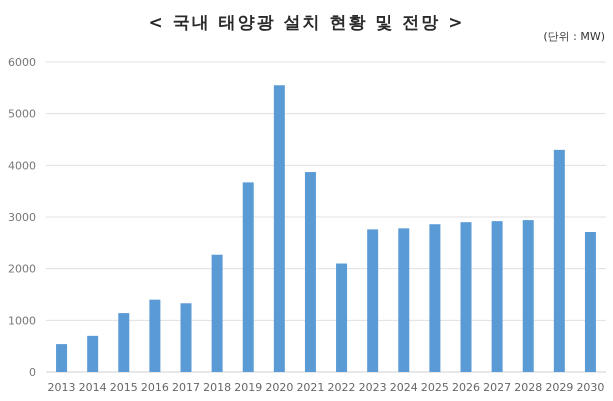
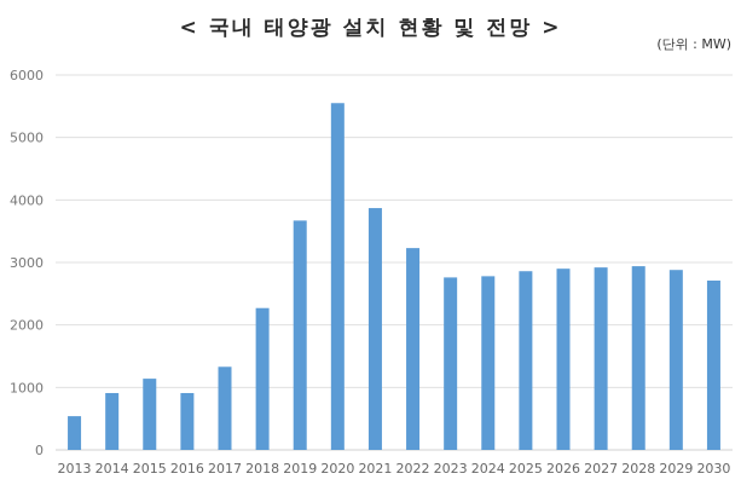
2014: 700 -> 900
2016: 1400 -> 900
2022: 2100 -> 3200
2029: 4300 -> 2900
